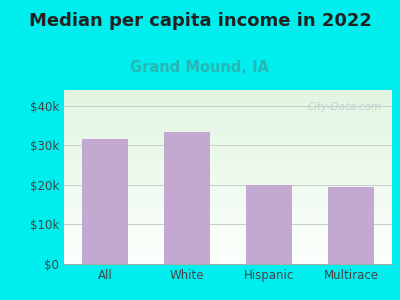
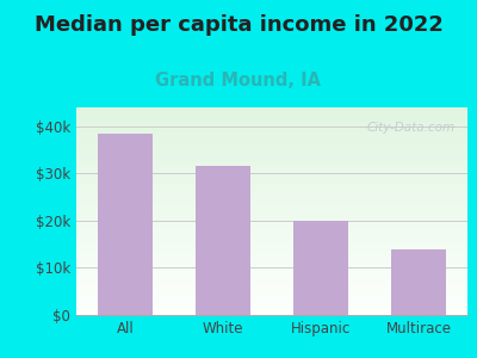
All: $31.5k -> $38.5k
White: $33.5k -> $31.5k
Multirace: $19.5k -> $14.0k
